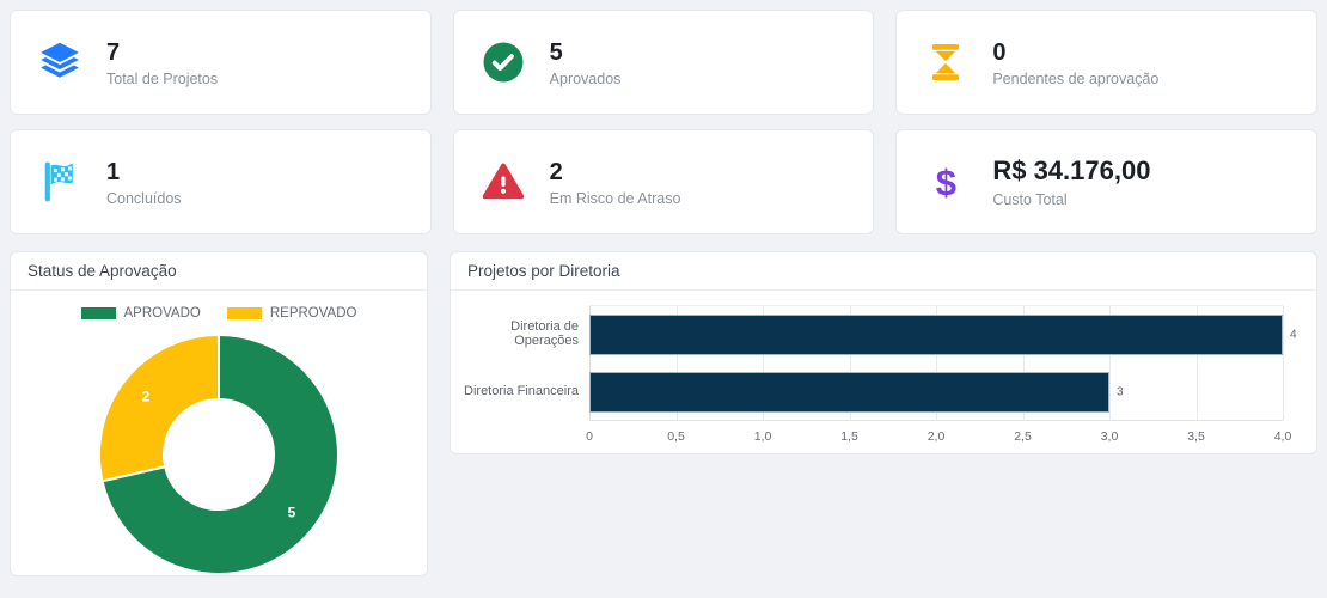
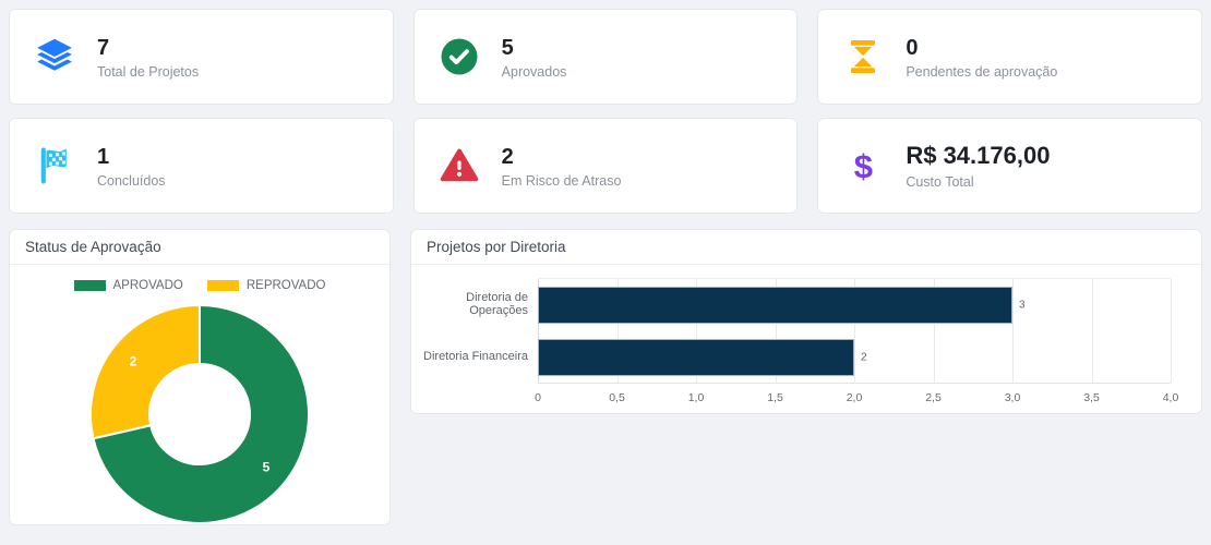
Projetos por Diretoria/Diretoria de Operações: 4 -> 3
Projetos por Diretoria/Diretoria Financeira: 3 -> 2
